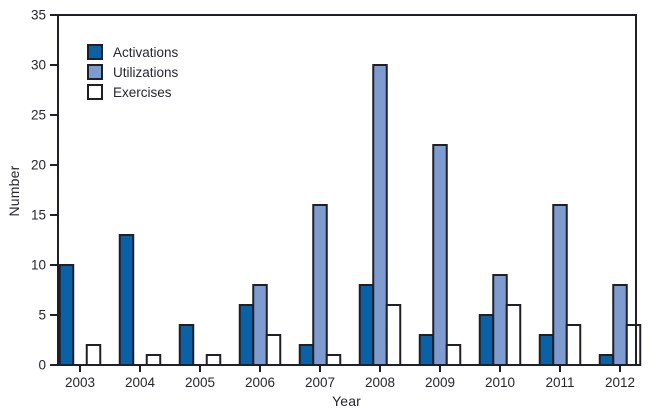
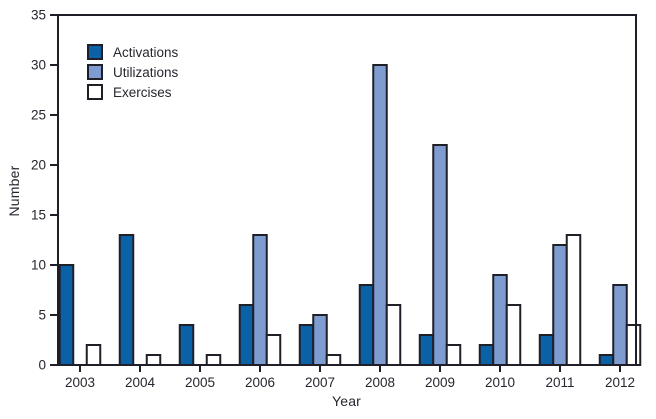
Utilizations/2006: 8 -> 13
Activations/2007: 2 -> 4
Utilizations/2007: 16 -> 5
Activations/2010: 5 -> 2
Utilizations/2011: 16 -> 12
Exercises/2011: 4 -> 13
